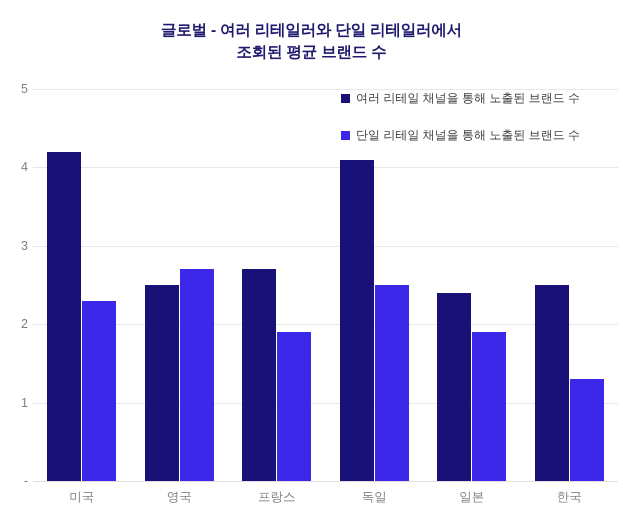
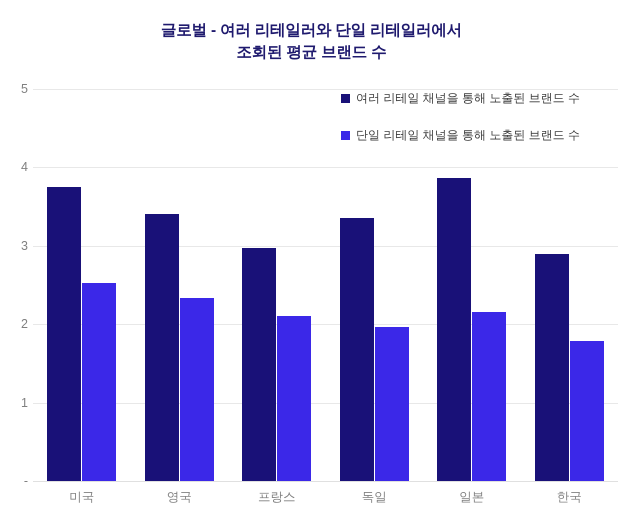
여러 리테일 채널을 통해 노출된 브랜드 수/미국: 4.2 -> 3.8
단일 리테일 채널을 통해 노출된 브랜드 수/미국: 2.3 -> 2.5
여러 리테일 채널을 통해 노출된 브랜드 수/영국: 2.5 -> 3.4
단일 리테일 채널을 통해 노출된 브랜드 수/영국: 2.7 -> 2.3
여러 리테일 채널을 통해 노출된 브랜드 수/프랑스: 2.7 -> 3.0
단일 리테일 채널을 통해 노출된 브랜드 수/프랑스: 1.9 -> 2.1
여러 리테일 채널을 통해 노출된 브랜드 수/독일: 4.1 -> 3.4
단일 리테일 채널을 통해 노출된 브랜드 수/독일: 2.5 -> 2.0
여러 리테일 채널을 통해 노출된 브랜드 수/일본: 2.4 -> 3.9
단일 리테일 채널을 통해 노출된 브랜드 수/일본: 1.9 -> 2.1
여러 리테일 채널을 통해 노출된 브랜드 수/한국: 2.5 -> 2.9
단일 리테일 채널을 통해 노출된 브랜드 수/한국: 1.3 -> 1.8
